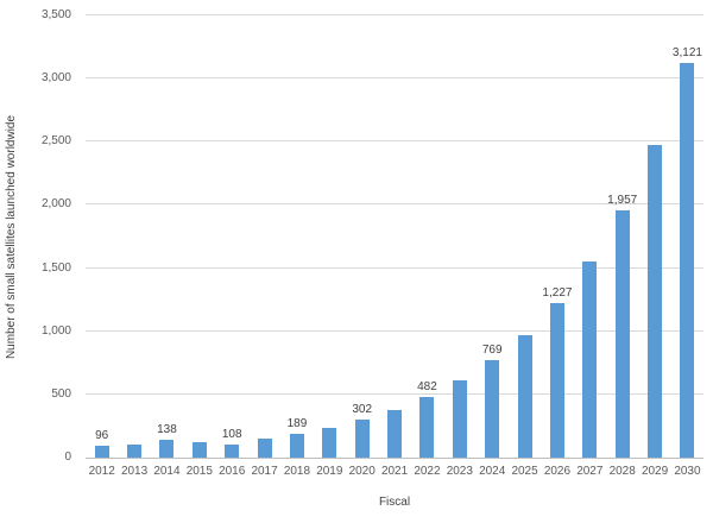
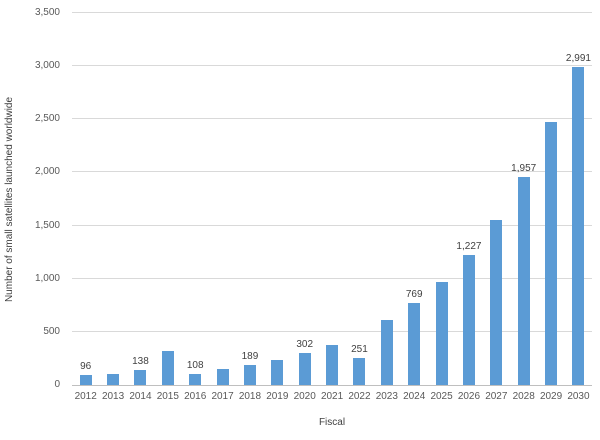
2015: 120 -> 320
2022: 482 -> 251
2030: 3,121 -> 2,991
